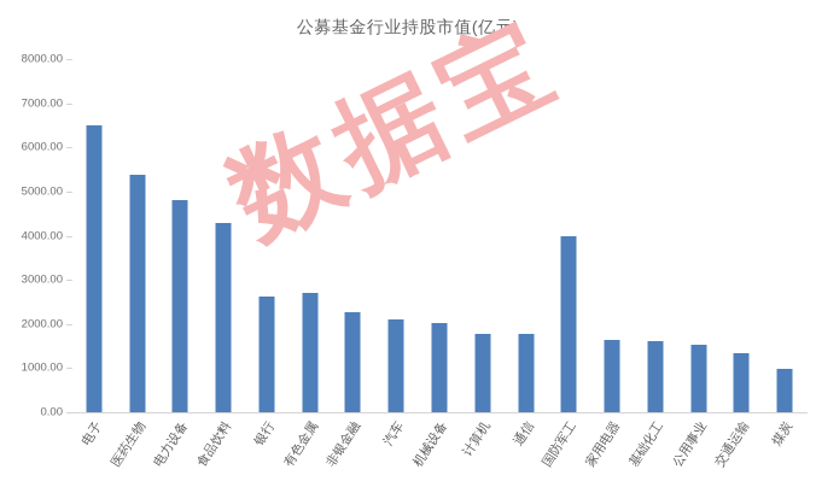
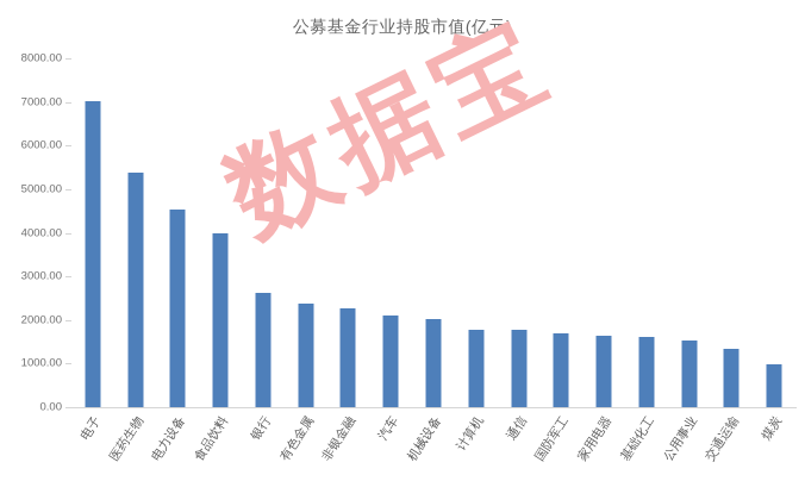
电子: 6500 -> 7000
电力设备: 4800 -> 4500
食品饮料: 4300 -> 4000
有色金属: 2700 -> 2400
国防军工: 4000 -> 1700
